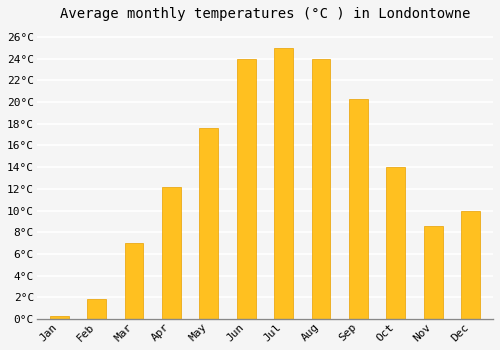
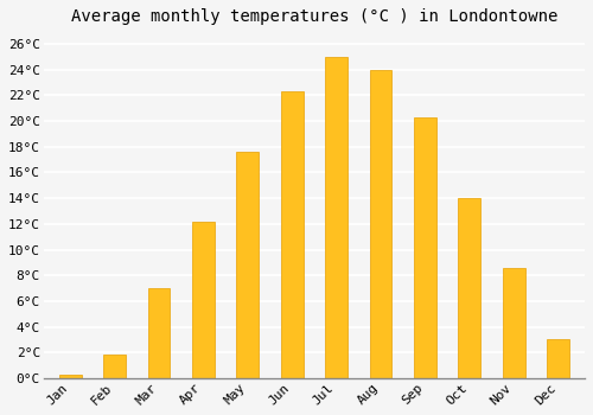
Jun: 24.0°C -> 22.3°C
Dec: 10.0°C -> 3.0°C
